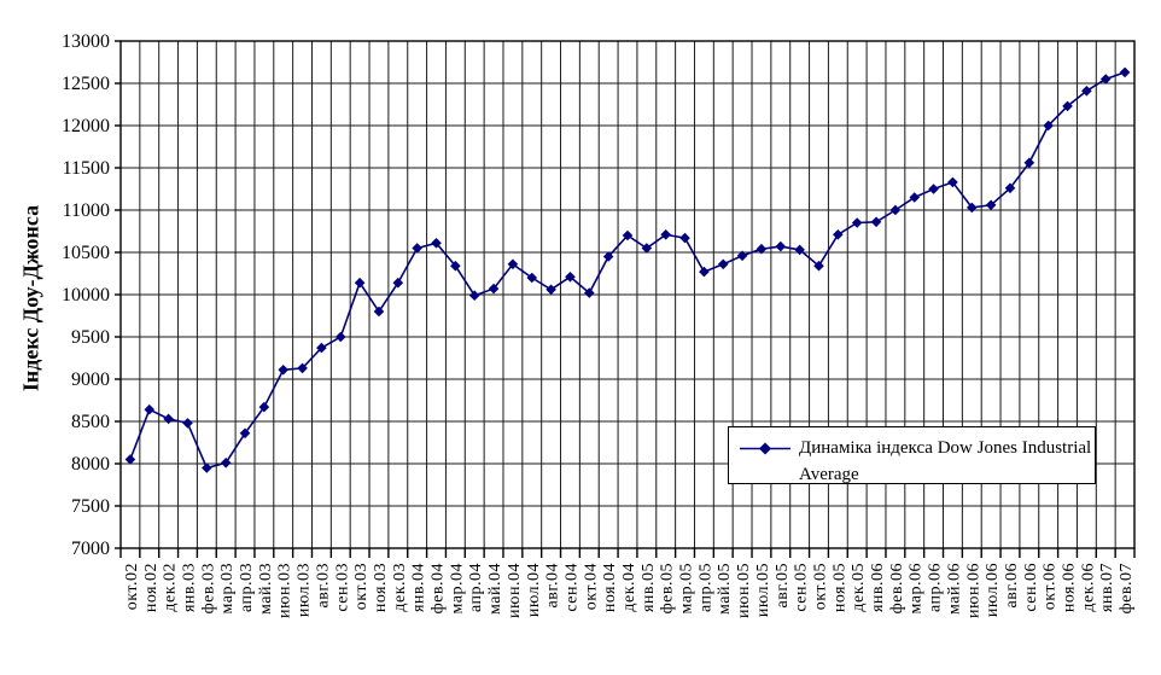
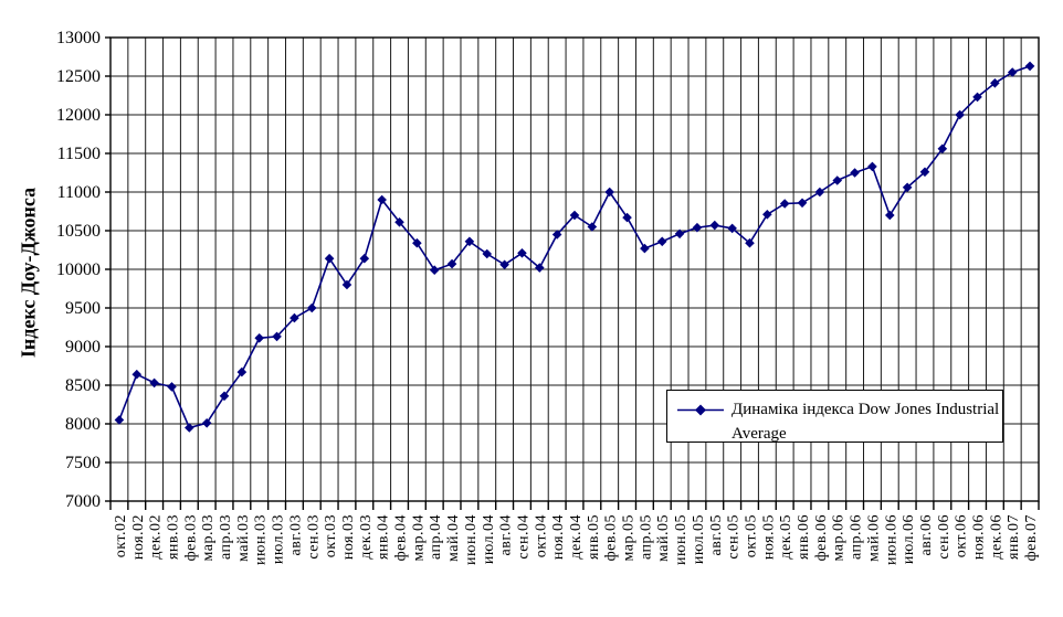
янв.04: 10600 -> 10900
фев.05: 10700 -> 11000
июн.06: 11000 -> 10700
